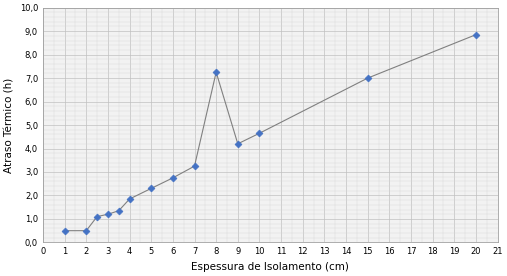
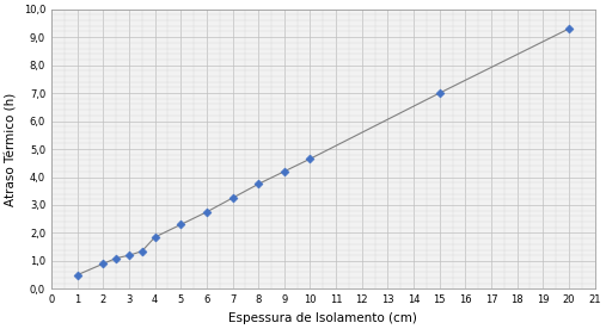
2: 0,50 -> 0,90
8: 7,25 -> 3,75
20: 8,85 -> 9,30
